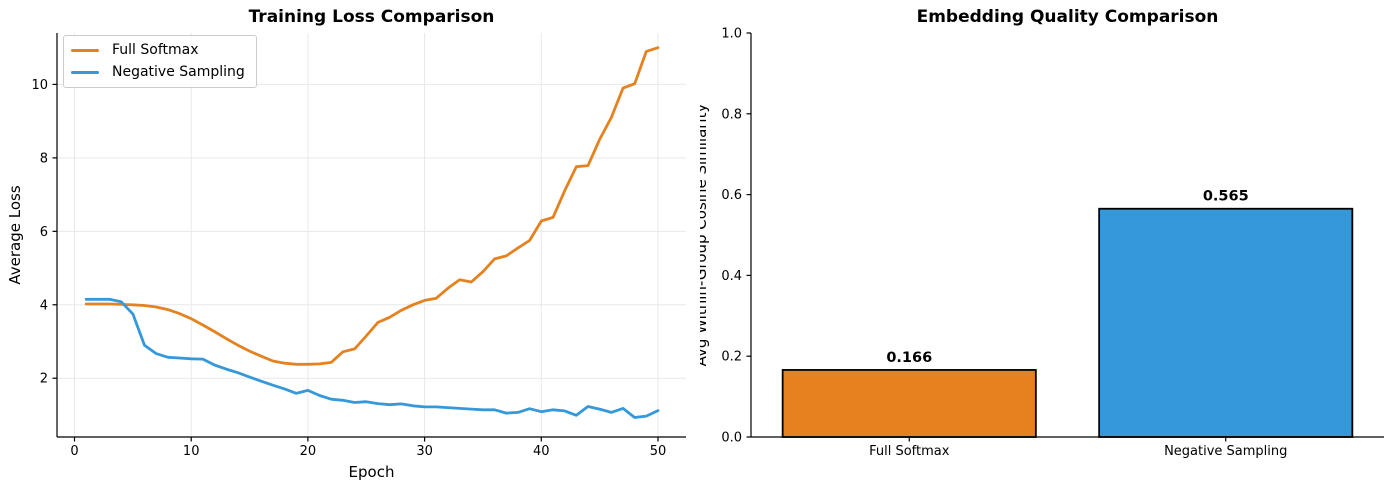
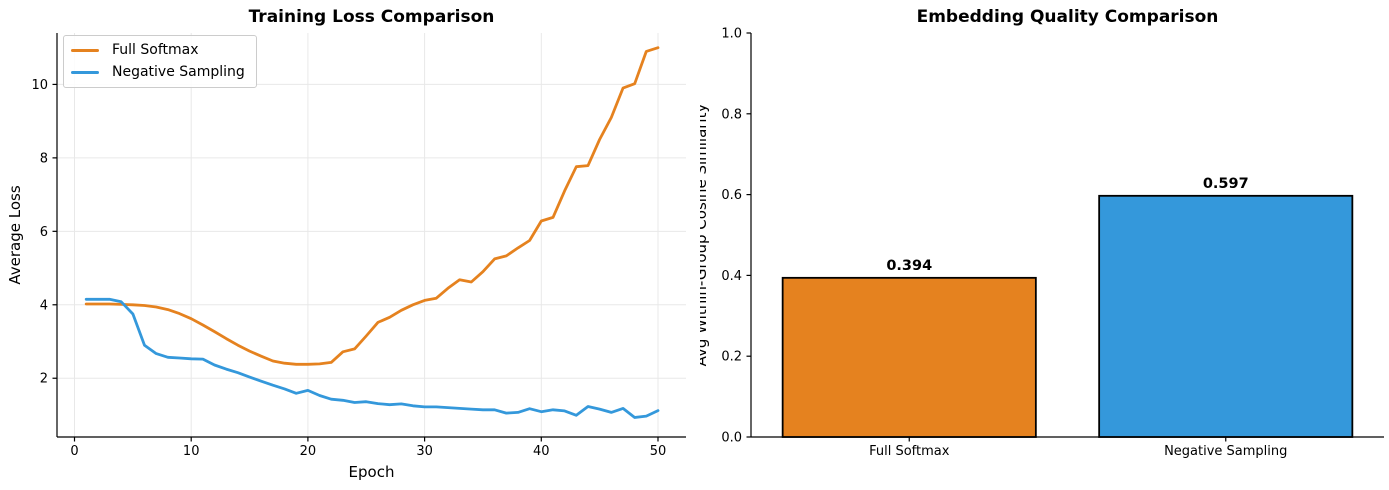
Embedding Quality Comparison/Full Softmax: 0.166 -> 0.394
Embedding Quality Comparison/Negative Sampling: 0.565 -> 0.597
